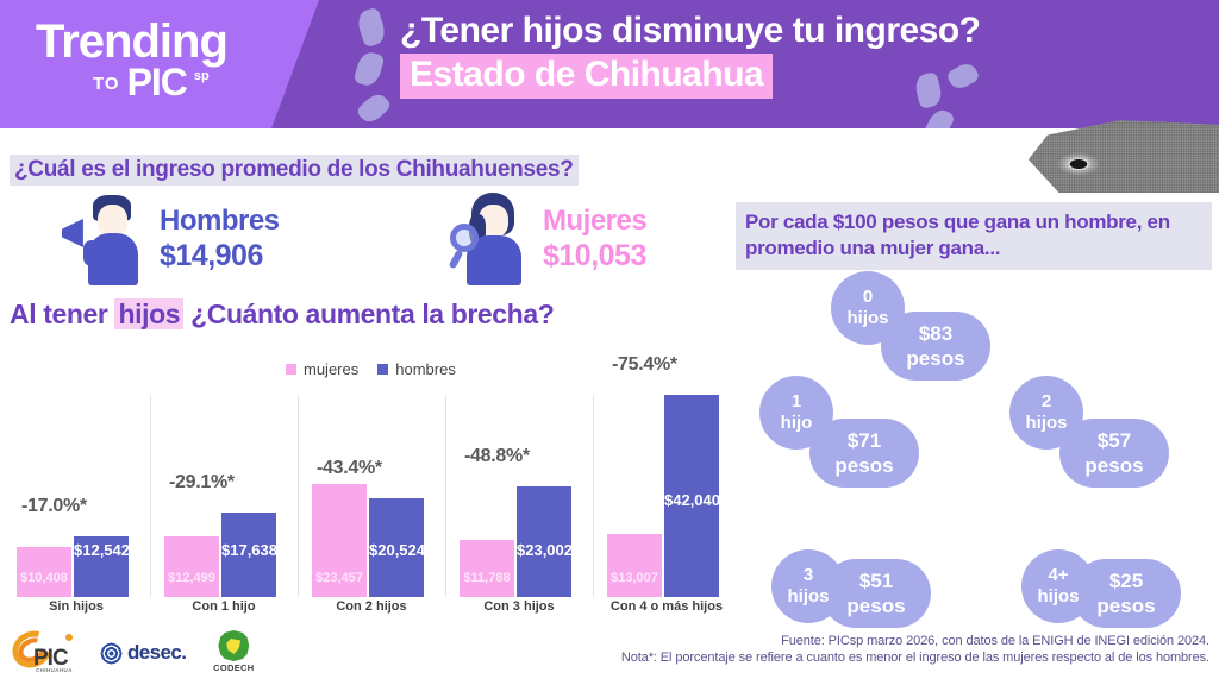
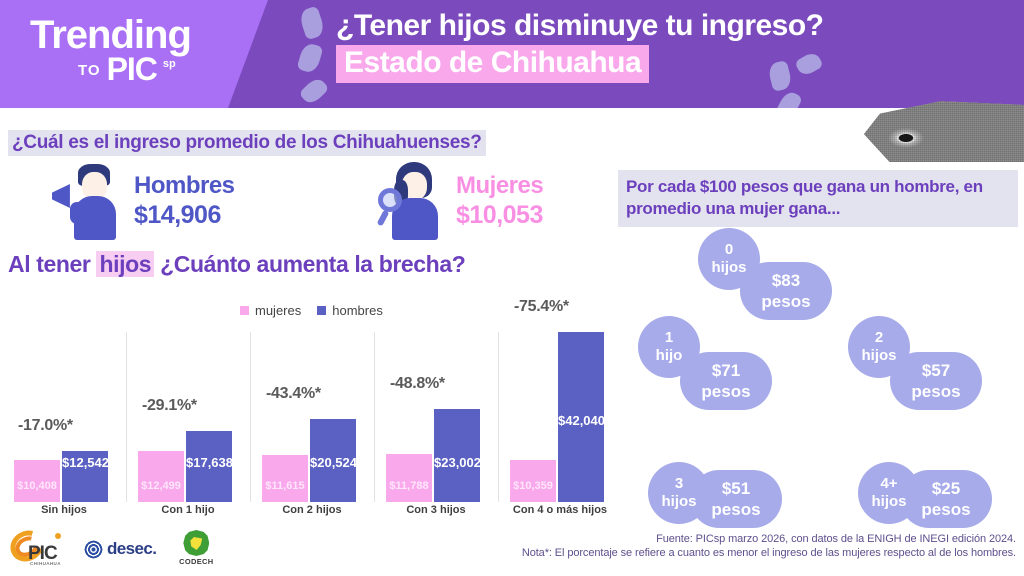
mujeres/Con 2 hijos: $23,457 -> $11,615
mujeres/Con 4 o más hijos: $13,007 -> $10,359
